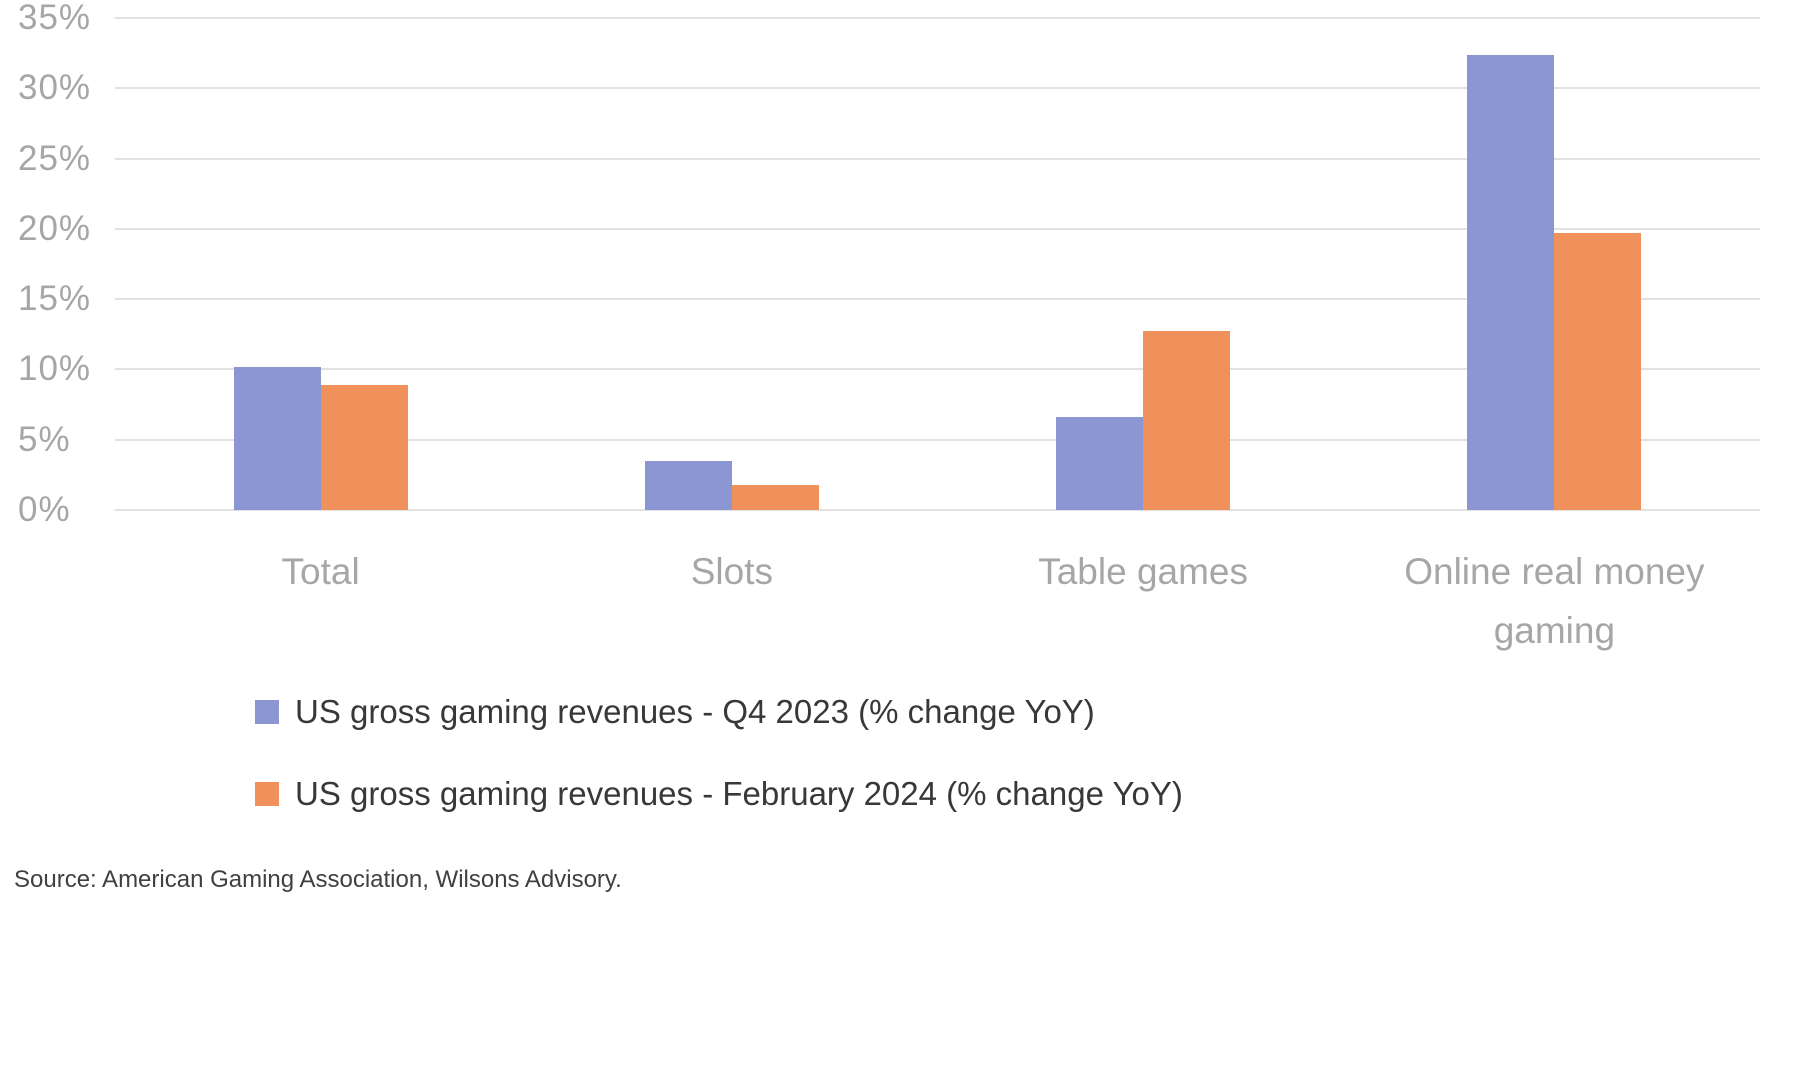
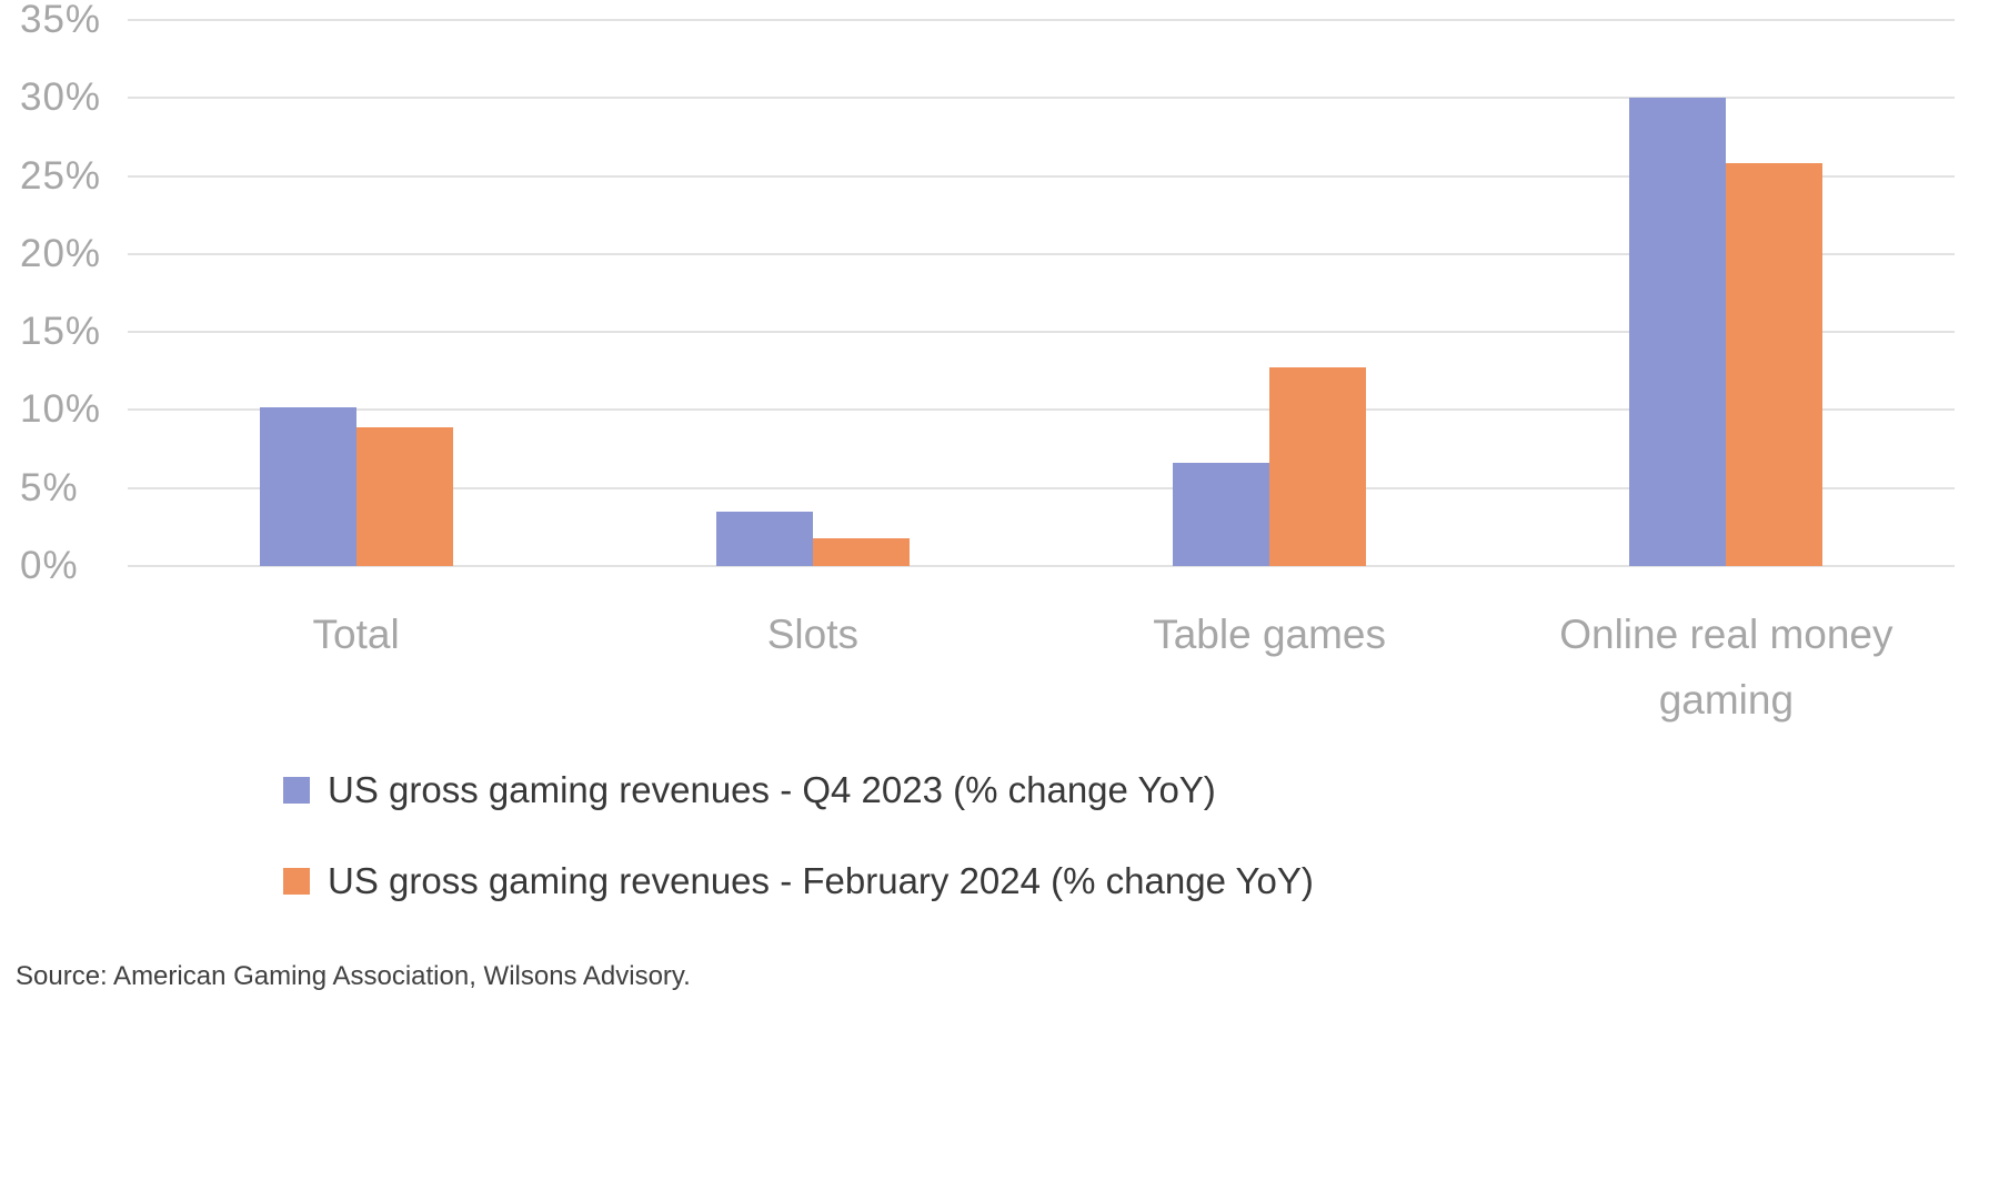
US gross gaming revenues - Q4 2023 (% change YoY)/Online real money gaming: 32.4% -> 30.0%
US gross gaming revenues - February 2024 (% change YoY)/Online real money gaming: 19.7% -> 25.8%
